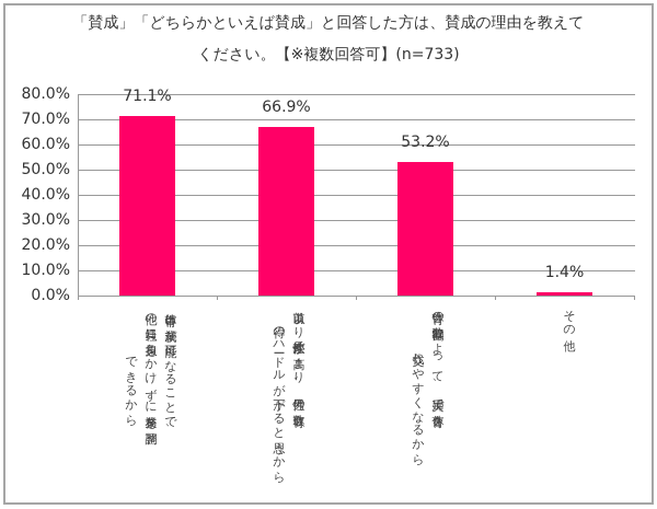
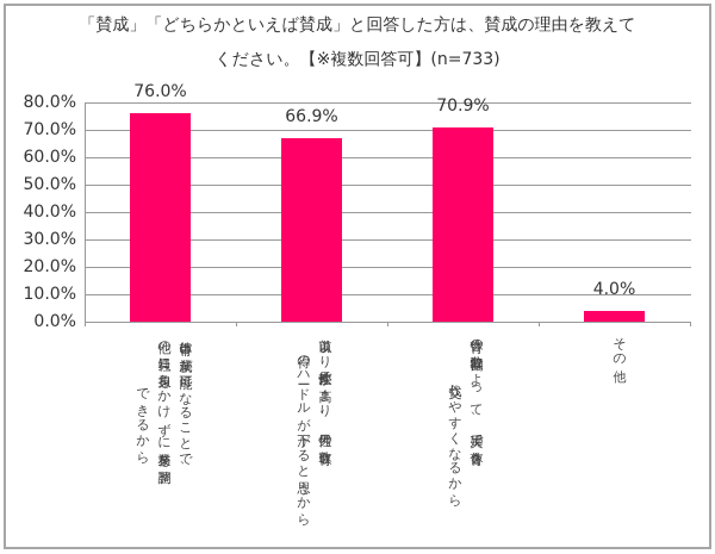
育休中に就業が可能になることで、他の社員に負担をかけずに業務を調整できるから: 71.1% -> 76.0%
育休の分割取得によって、夫婦で育休を交代しやすくなるから: 53.2% -> 70.9%
その他: 1.4% -> 4.0%
